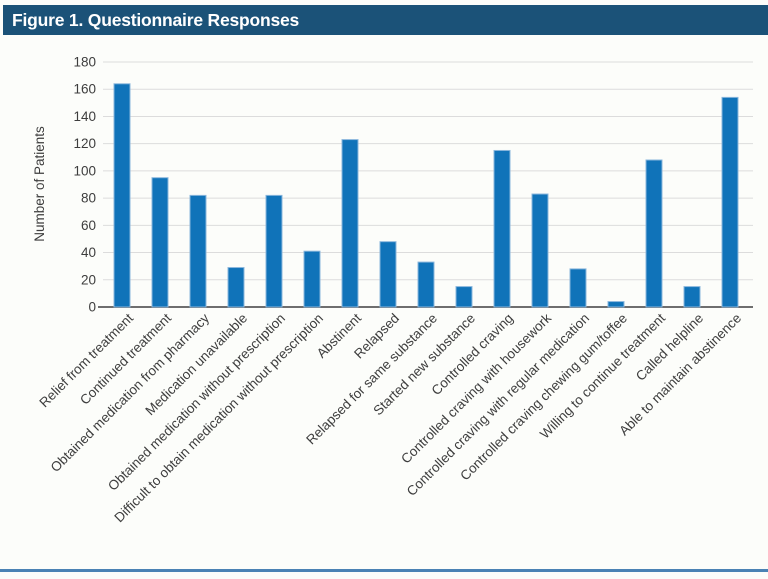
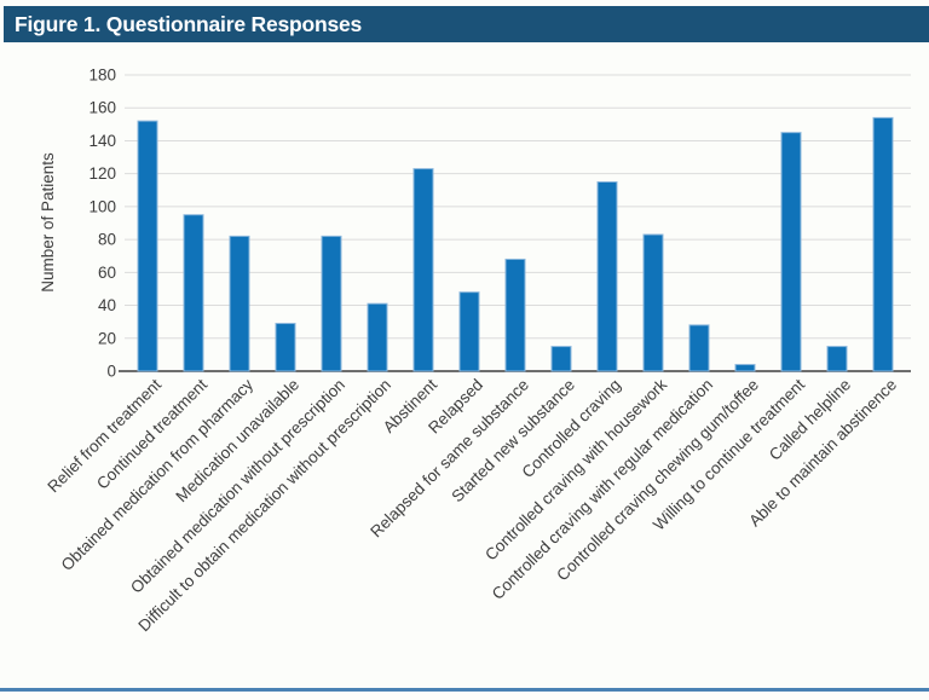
Relief from treatment: 164 -> 152
Relapsed for same substance: 33 -> 68
Willing to continue treatment: 108 -> 145
